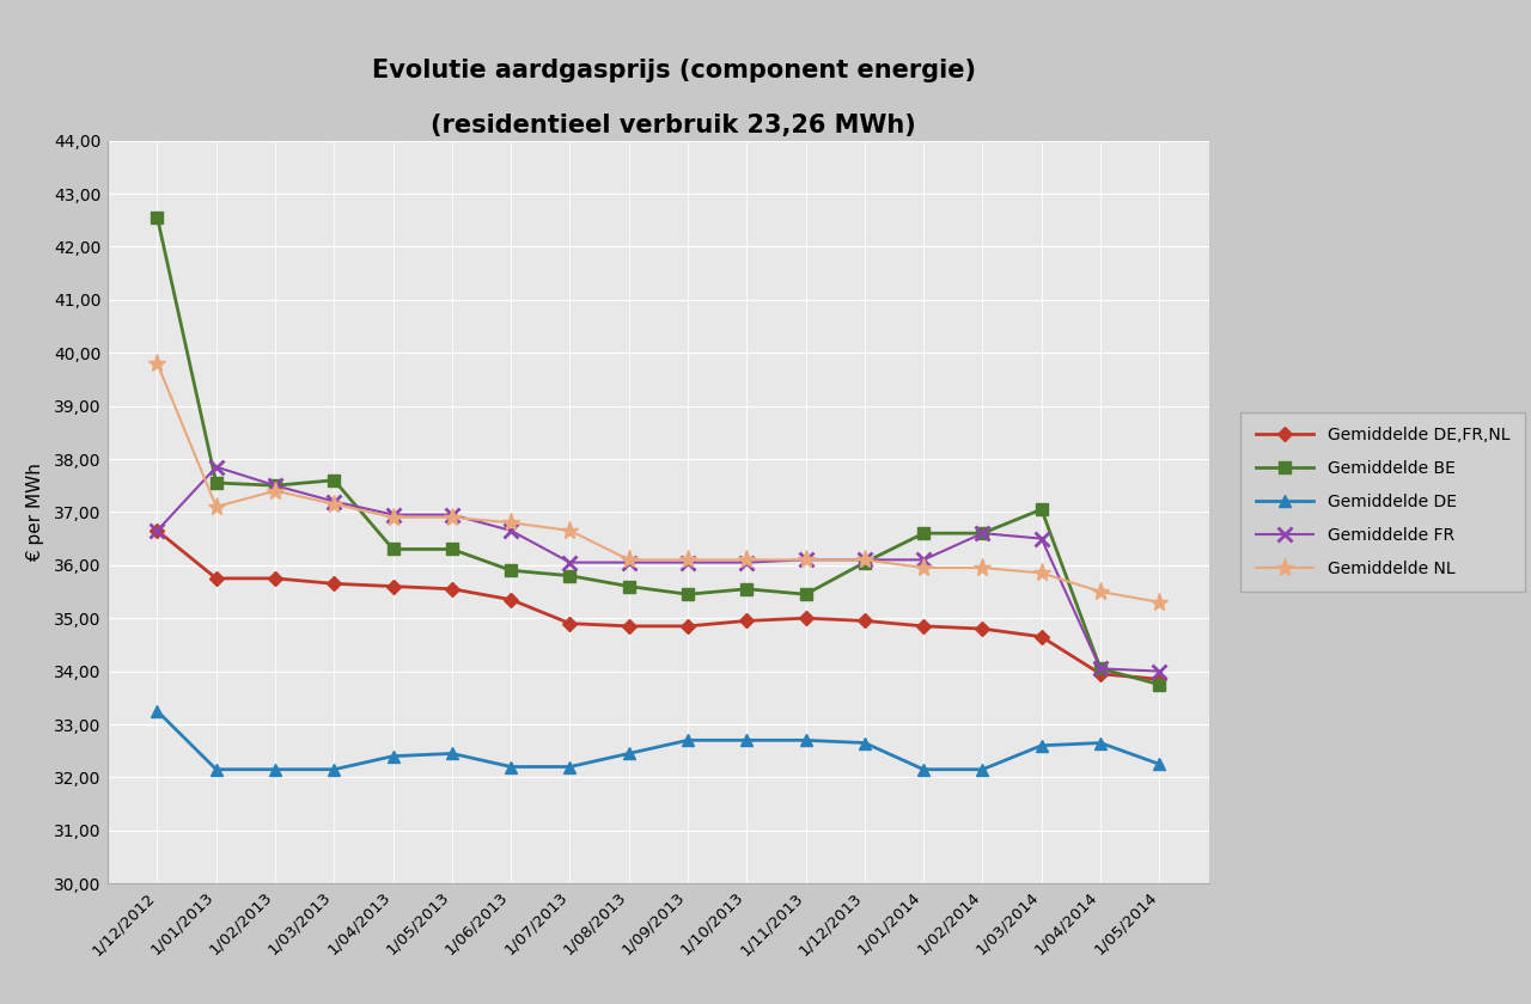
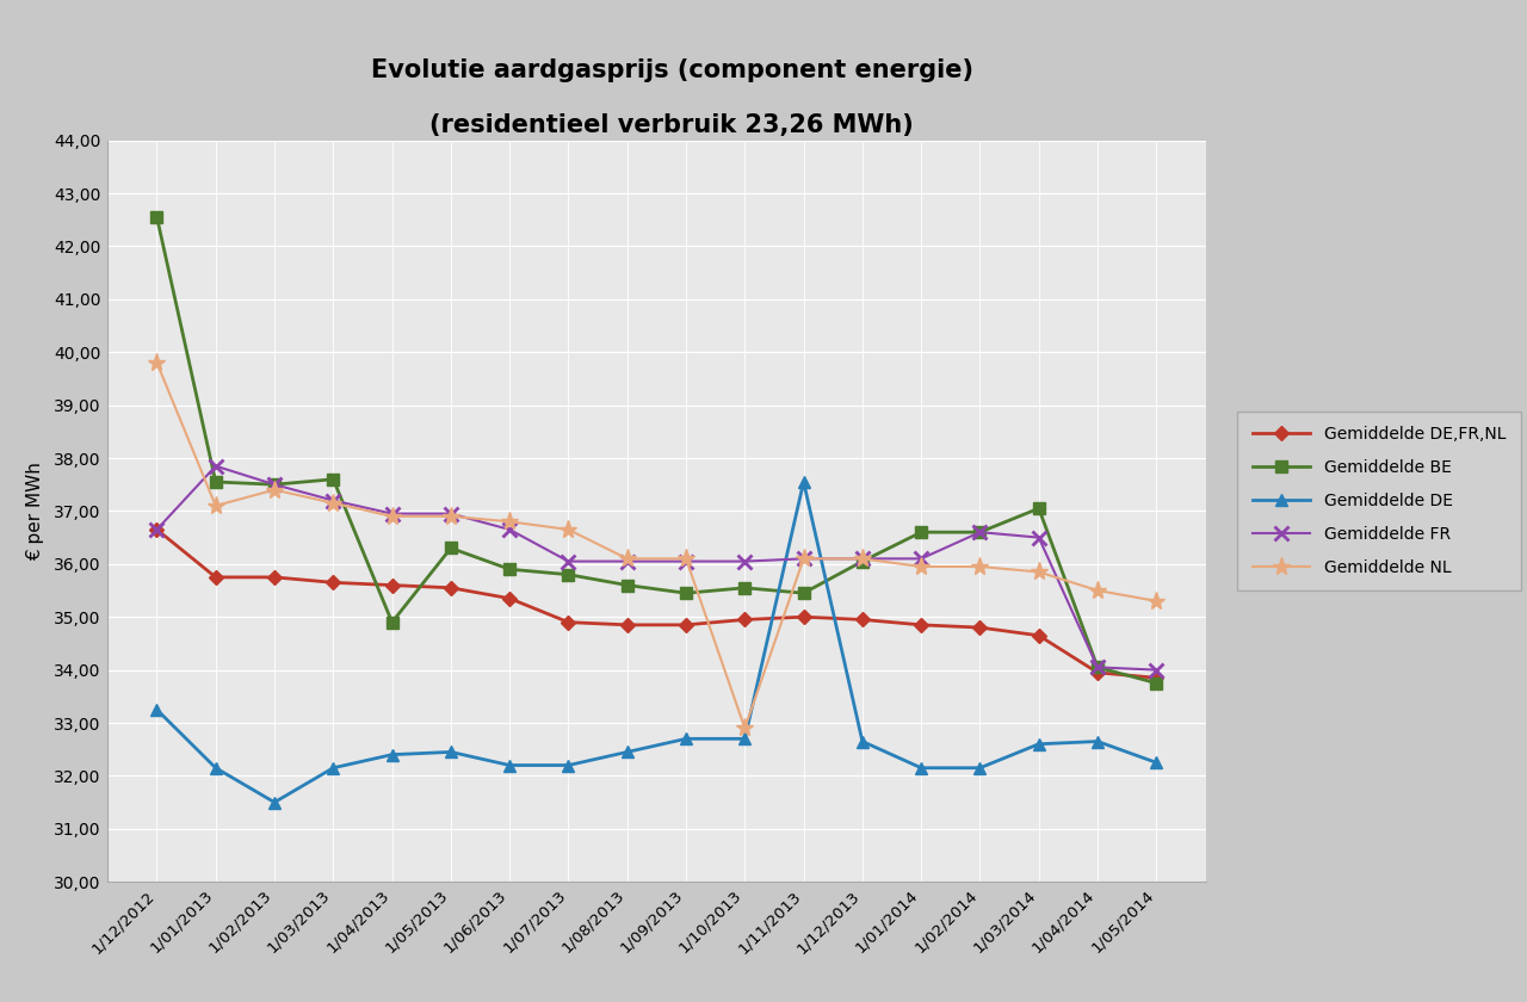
Gemiddelde DE/1/02/2013: 32,15 -> 31,50
Gemiddelde BE/1/04/2013: 36,30 -> 34,90
Gemiddelde NL/1/10/2013: 36,10 -> 32,90
Gemiddelde DE/1/11/2013: 32,70 -> 37,55
